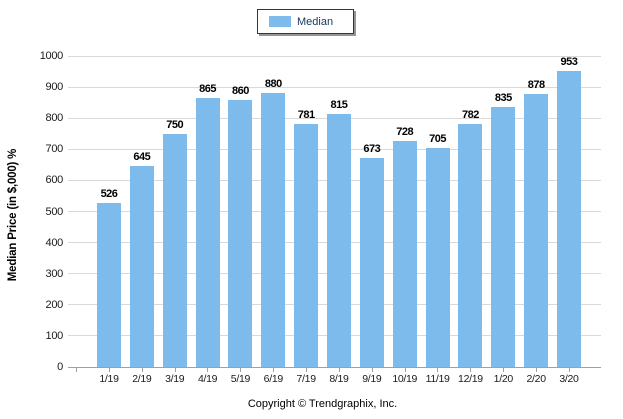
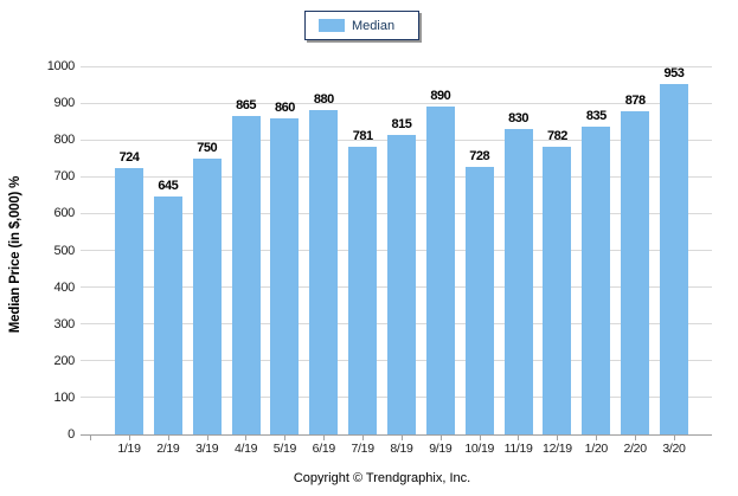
1/19: 526 -> 724
9/19: 673 -> 890
11/19: 705 -> 830
